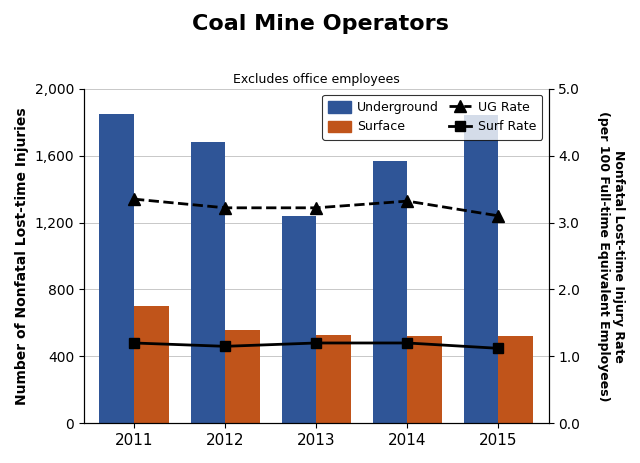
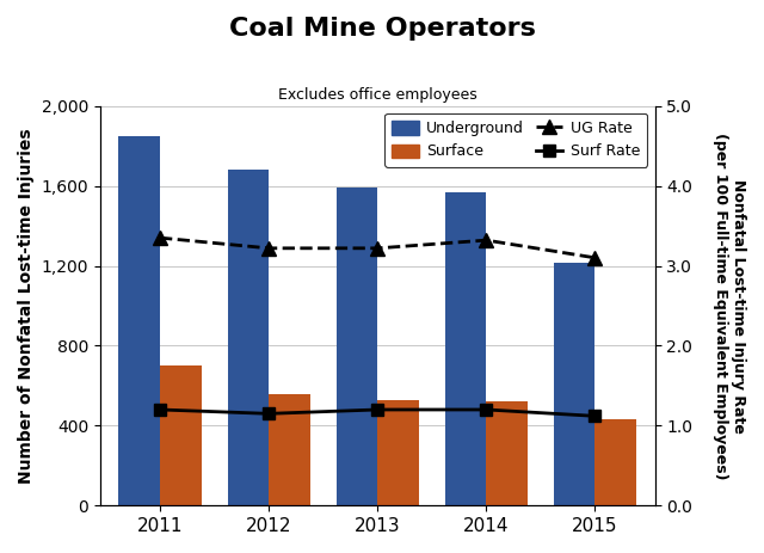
Underground/2013: 1,240 -> 1,590
Underground/2015: 1,840 -> 1,220
Surface/2015: 520 -> 430
